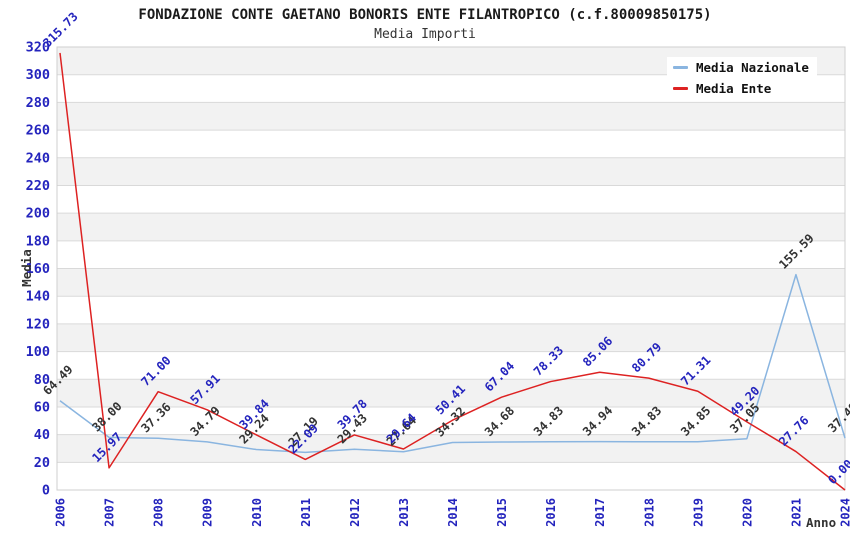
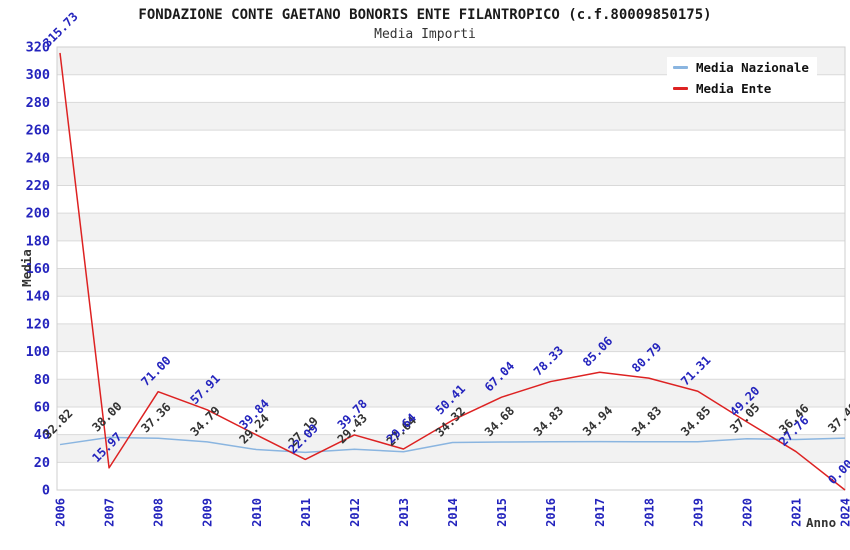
Media Nazionale/2006: 64.49 -> 32.82
Media Nazionale/2021: 155.59 -> 36.46
